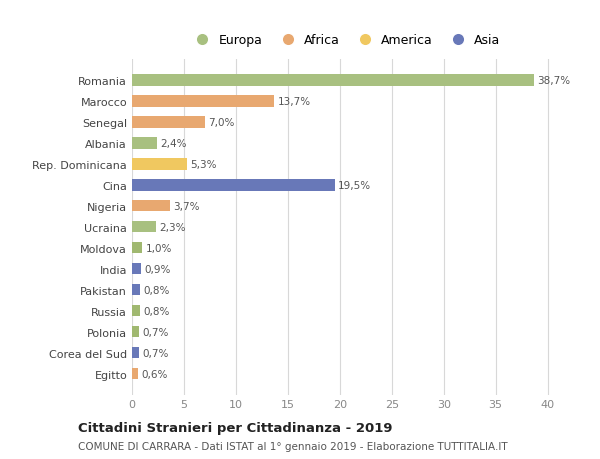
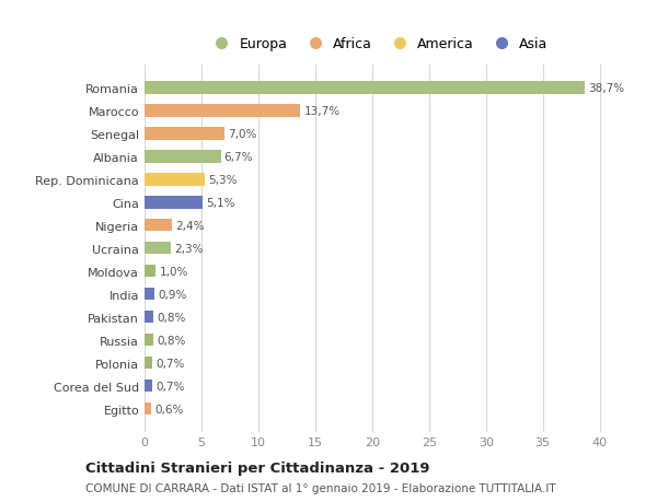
Albania: 2,4% -> 6,7%
Cina: 19,5% -> 5,1%
Nigeria: 3,7% -> 2,4%
